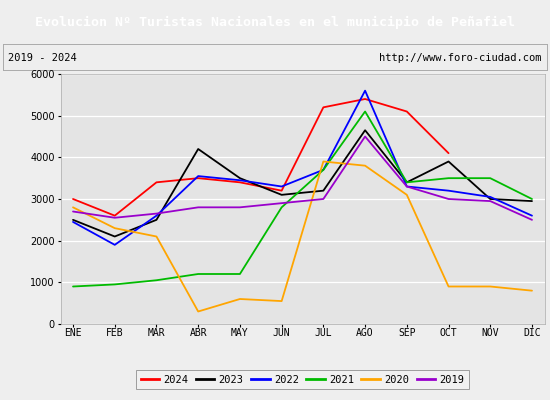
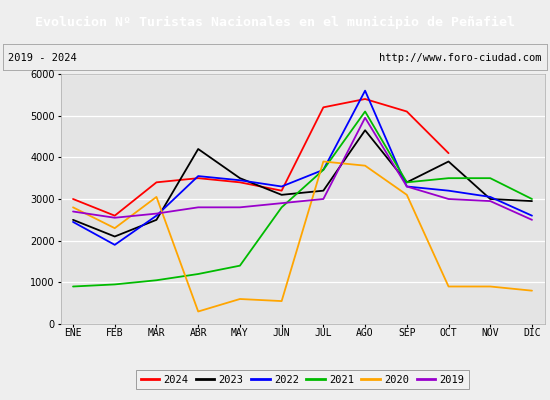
2020/MAR: 2100 -> 3050
2021/MAY: 1200 -> 1400
2019/AGO: 4500 -> 4950
